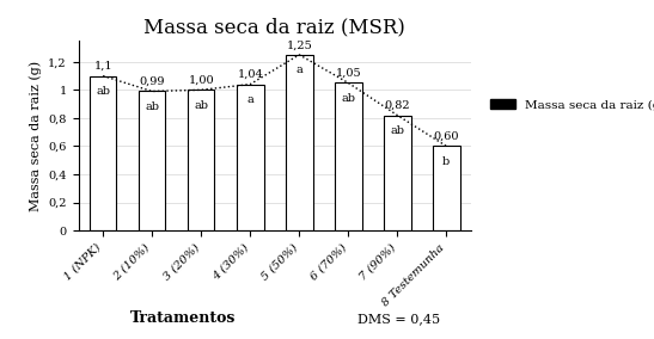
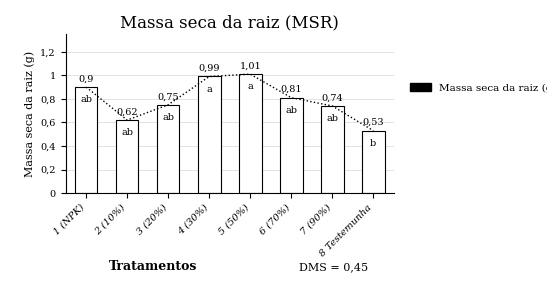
1 (NPK): 1,1 -> 0,9
2 (10%): 0,99 -> 0,62
3 (20%): 1,00 -> 0,75
4 (30%): 1,04 -> 0,99
5 (50%): 1,25 -> 1,01
6 (70%): 1,05 -> 0,81
7 (90%): 0,82 -> 0,74
8 Testemunha: 0,60 -> 0,53
